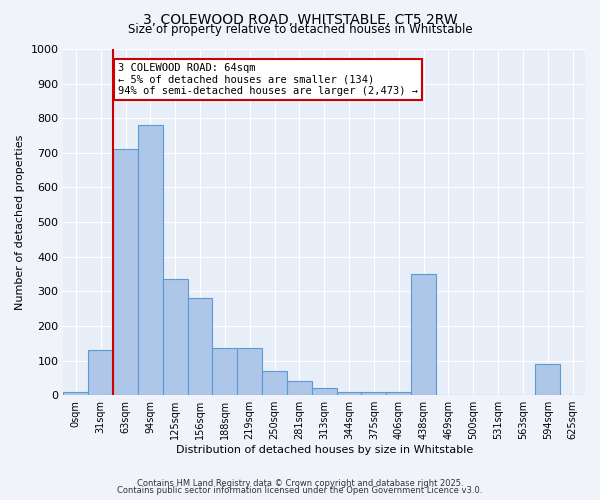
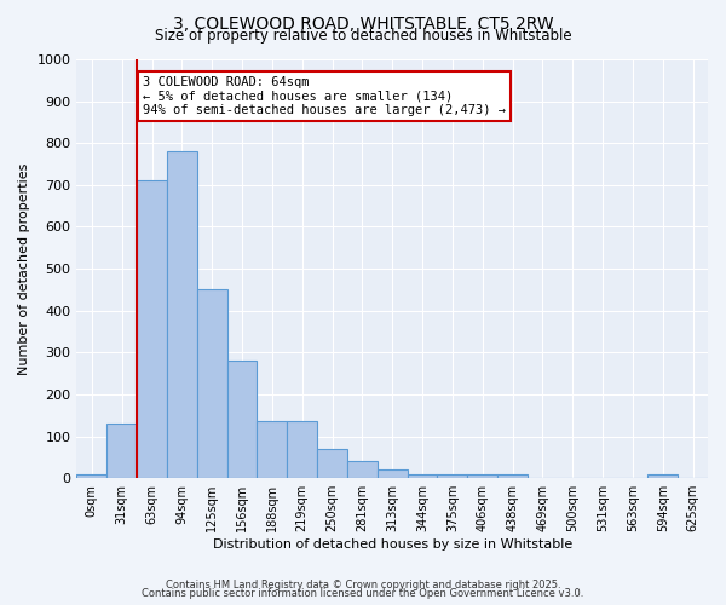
125sqm: 335 -> 450
438sqm: 350 -> 10
594sqm: 90 -> 10
